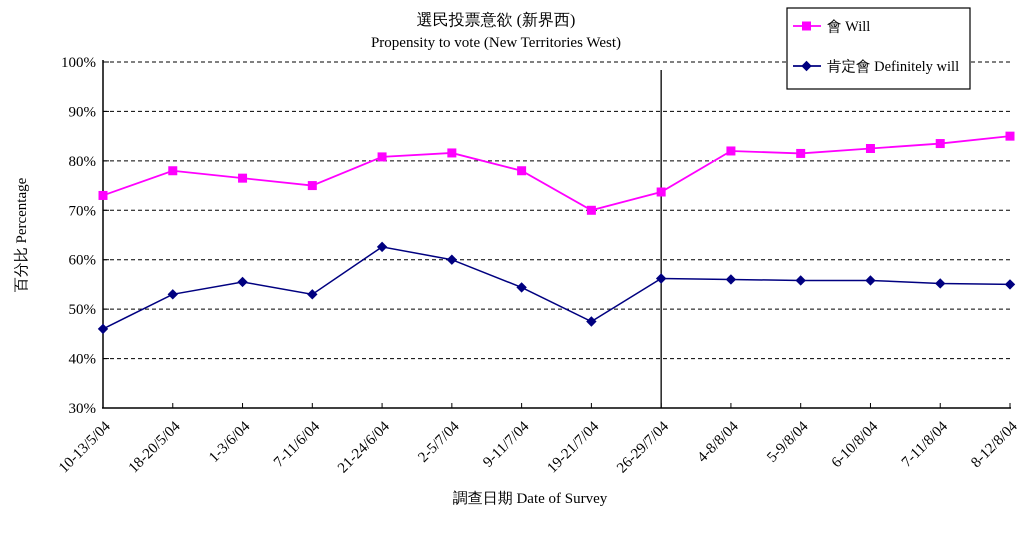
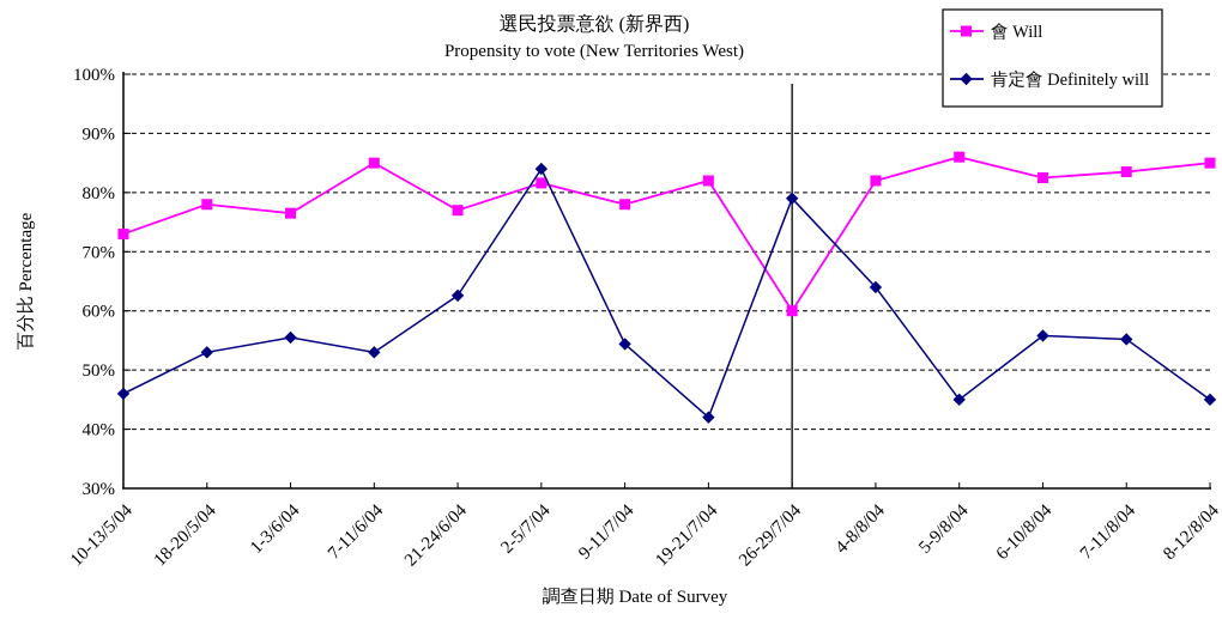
會 Will/7-11/6/04: 75% -> 85%
會 Will/21-24/6/04: 81% -> 77%
肯定會 Definitely will/2-5/7/04: 60% -> 84%
會 Will/19-21/7/04: 70% -> 82%
肯定會 Definitely will/19-21/7/04: 48% -> 42%
會 Will/26-29/7/04: 74% -> 60%
肯定會 Definitely will/26-29/7/04: 56% -> 79%
肯定會 Definitely will/4-8/8/04: 56% -> 64%
會 Will/5-9/8/04: 82% -> 86%
肯定會 Definitely will/5-9/8/04: 56% -> 45%
肯定會 Definitely will/8-12/8/04: 55% -> 45%
